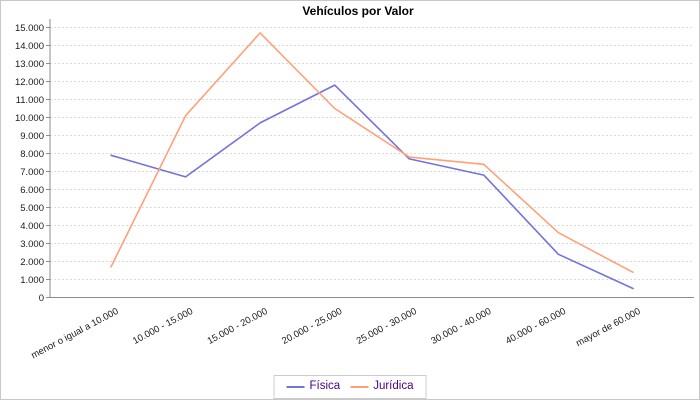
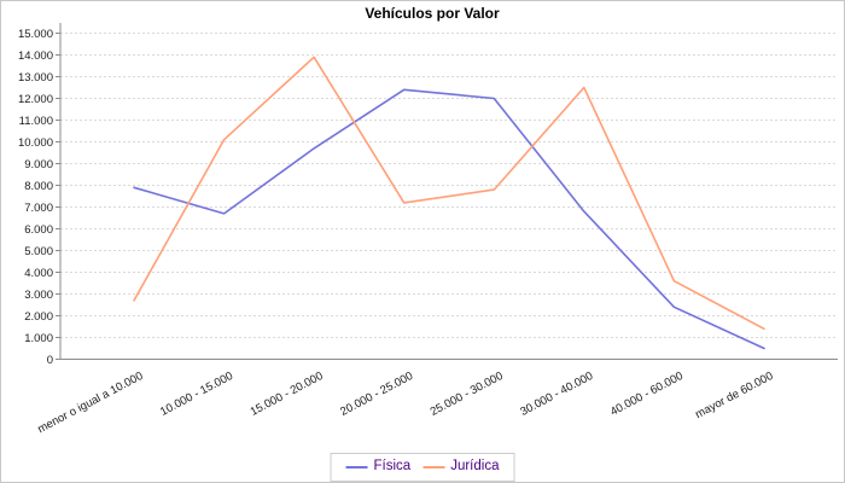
Jurídica/menor o igual a 10.000: 1700 -> 2700
Jurídica/15.000 - 20.000: 14700 -> 13900
Física/20.000 - 25.000: 11800 -> 12400
Jurídica/20.000 - 25.000: 10500 -> 7200
Física/25.000 - 30.000: 7700 -> 12000
Jurídica/30.000 - 40.000: 7400 -> 12500
